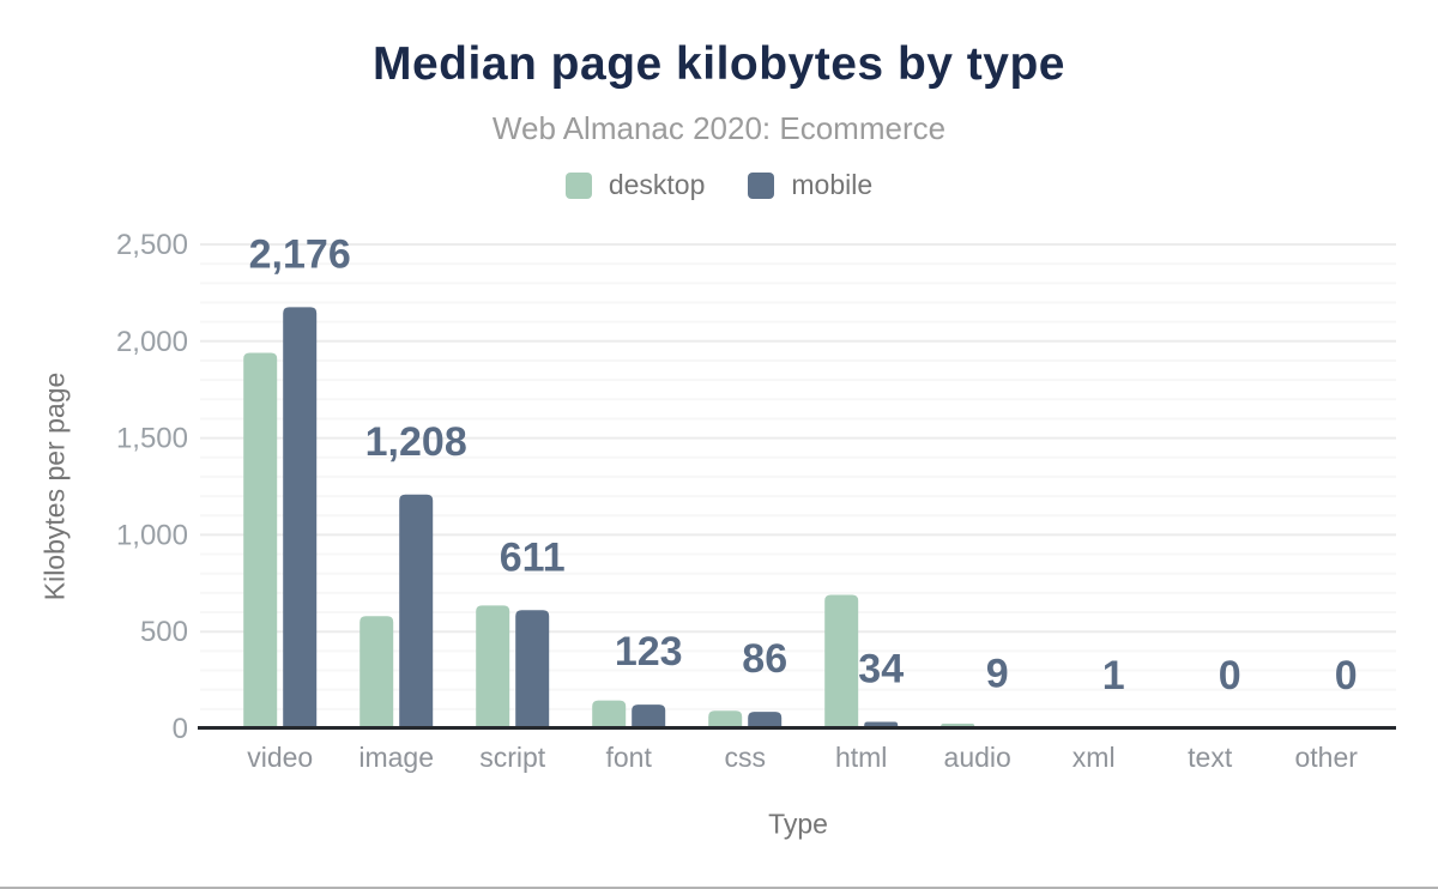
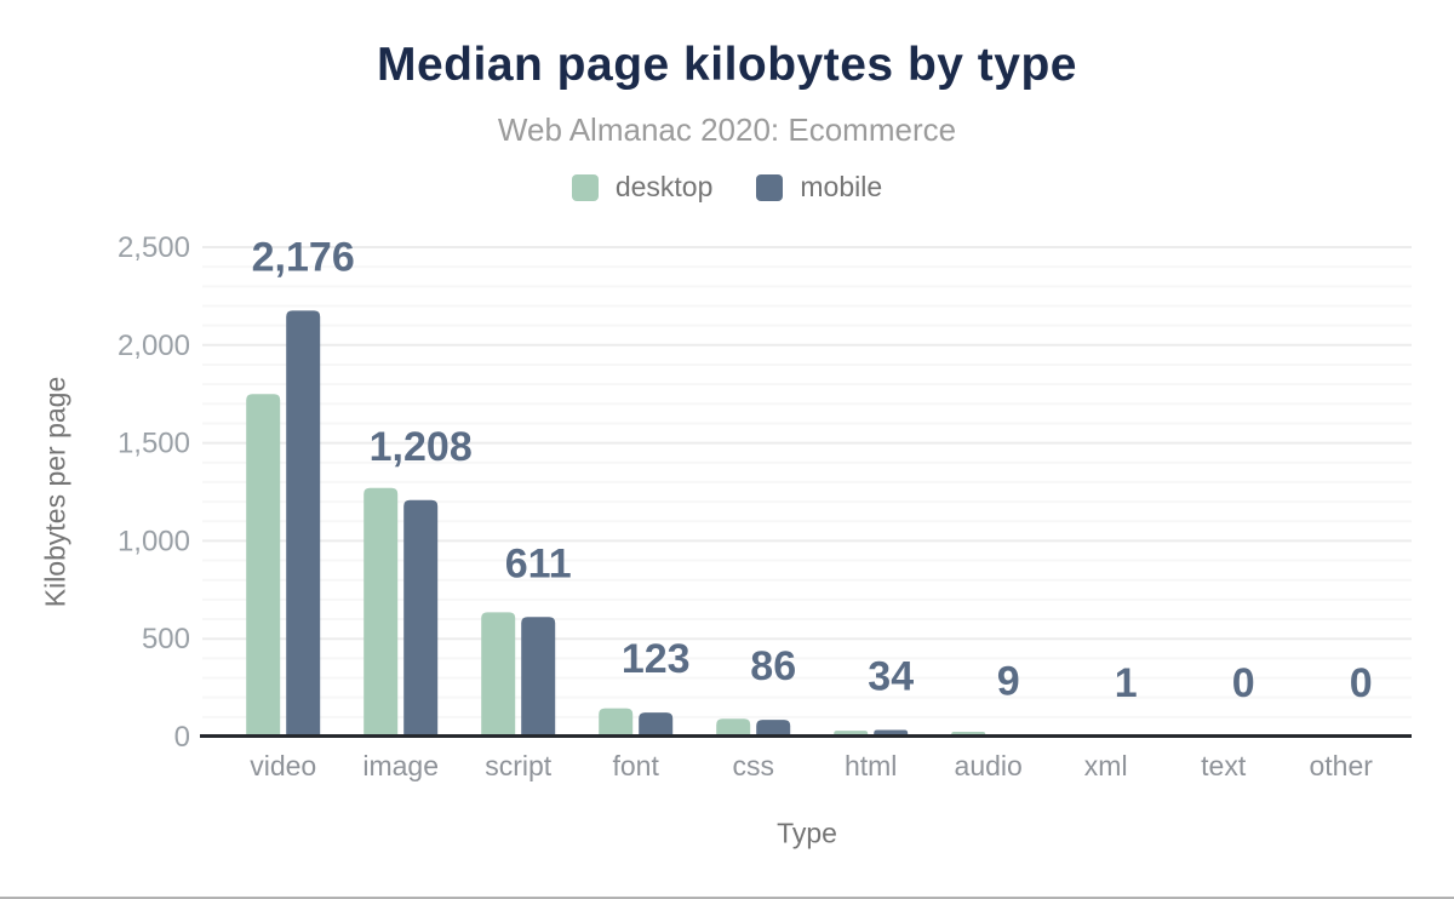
desktop/video: 1940 -> 1750
desktop/image: 580 -> 1270
desktop/html: 690 -> 30
